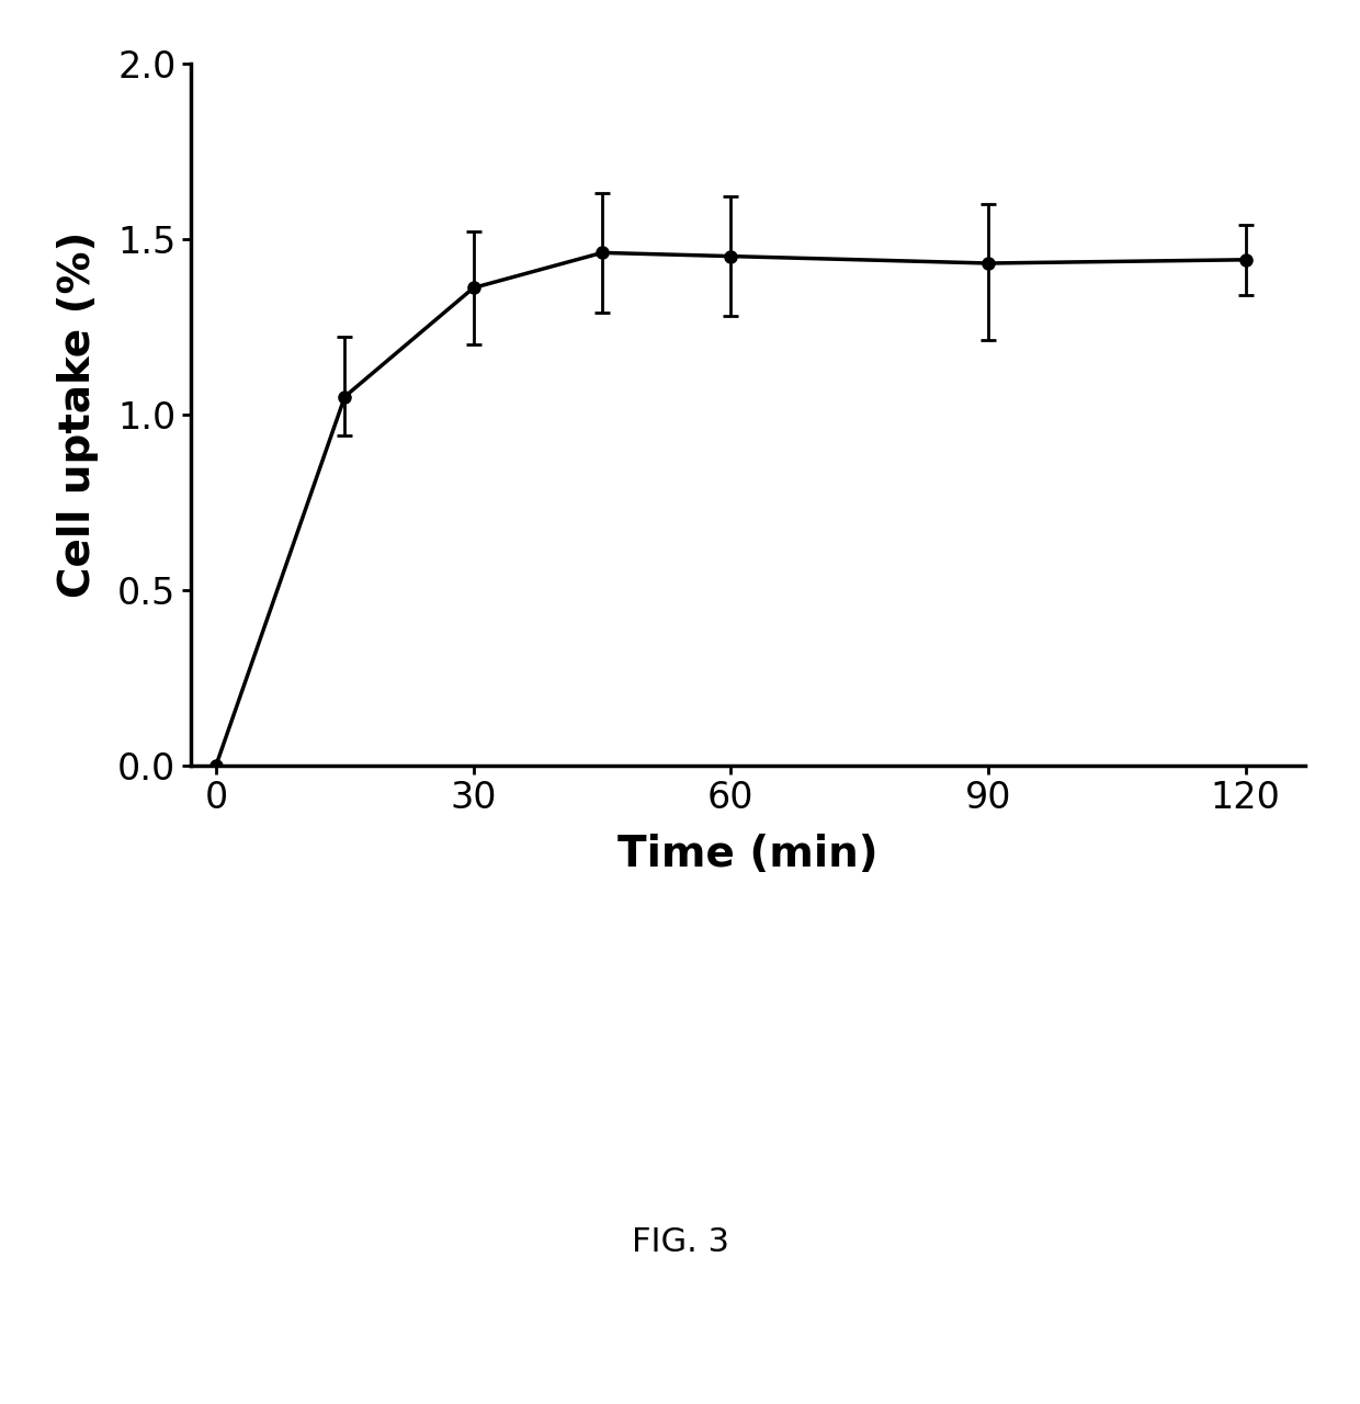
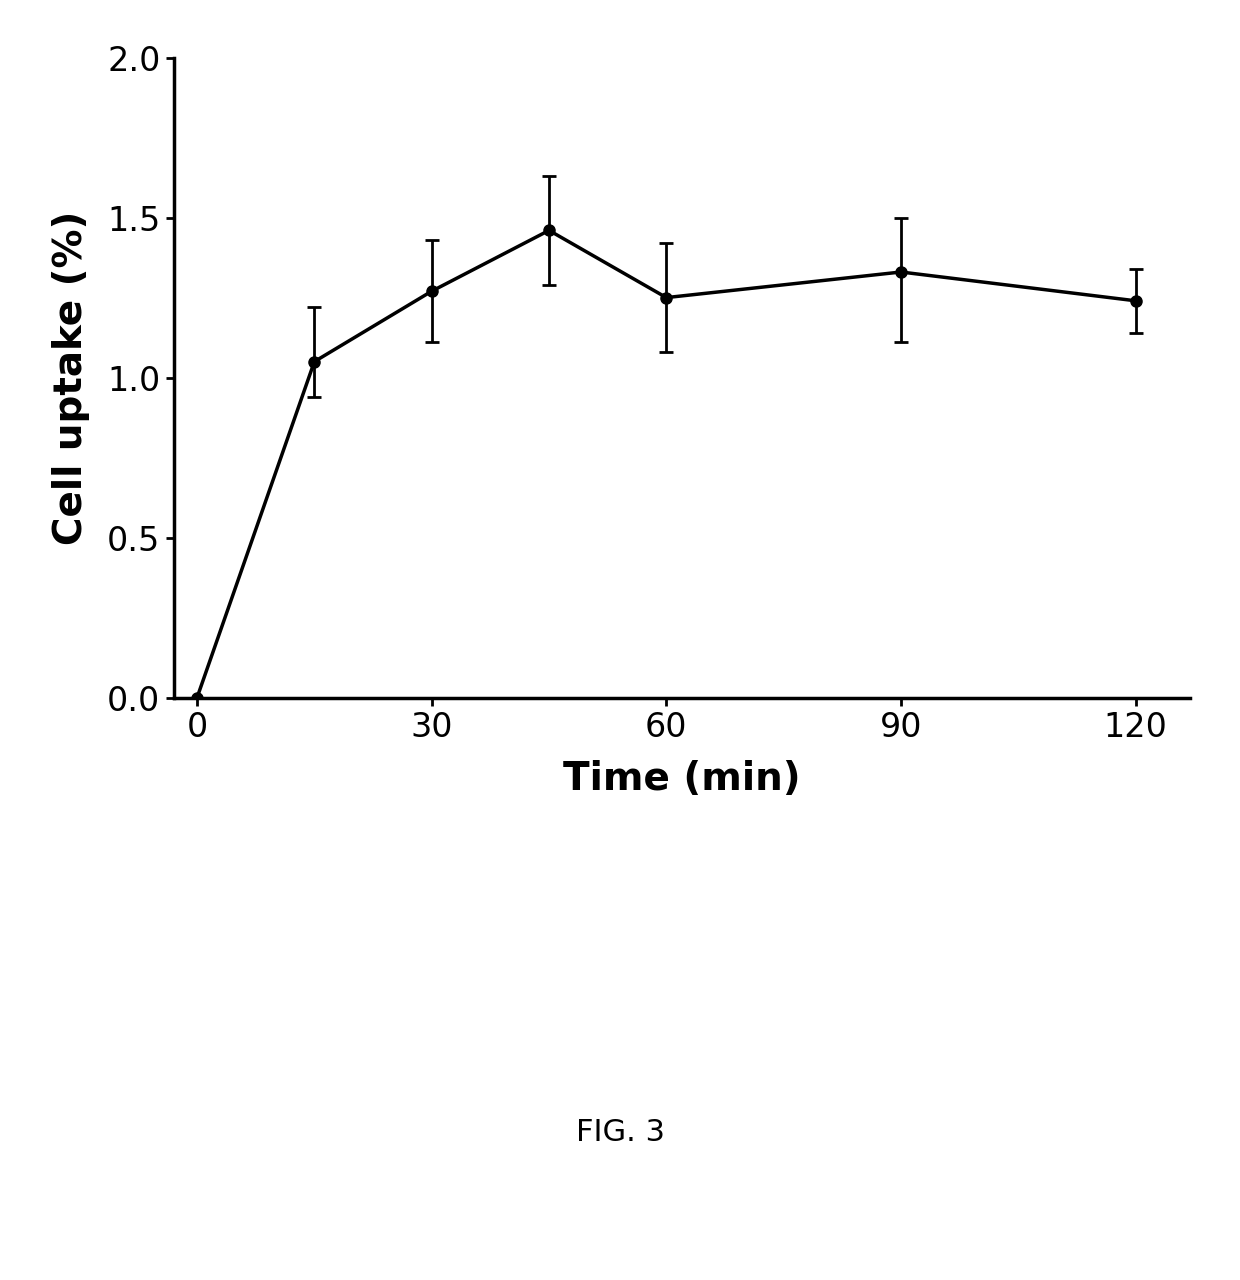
30: 1.36 -> 1.27
60: 1.45 -> 1.25
90: 1.43 -> 1.33
120: 1.44 -> 1.24
